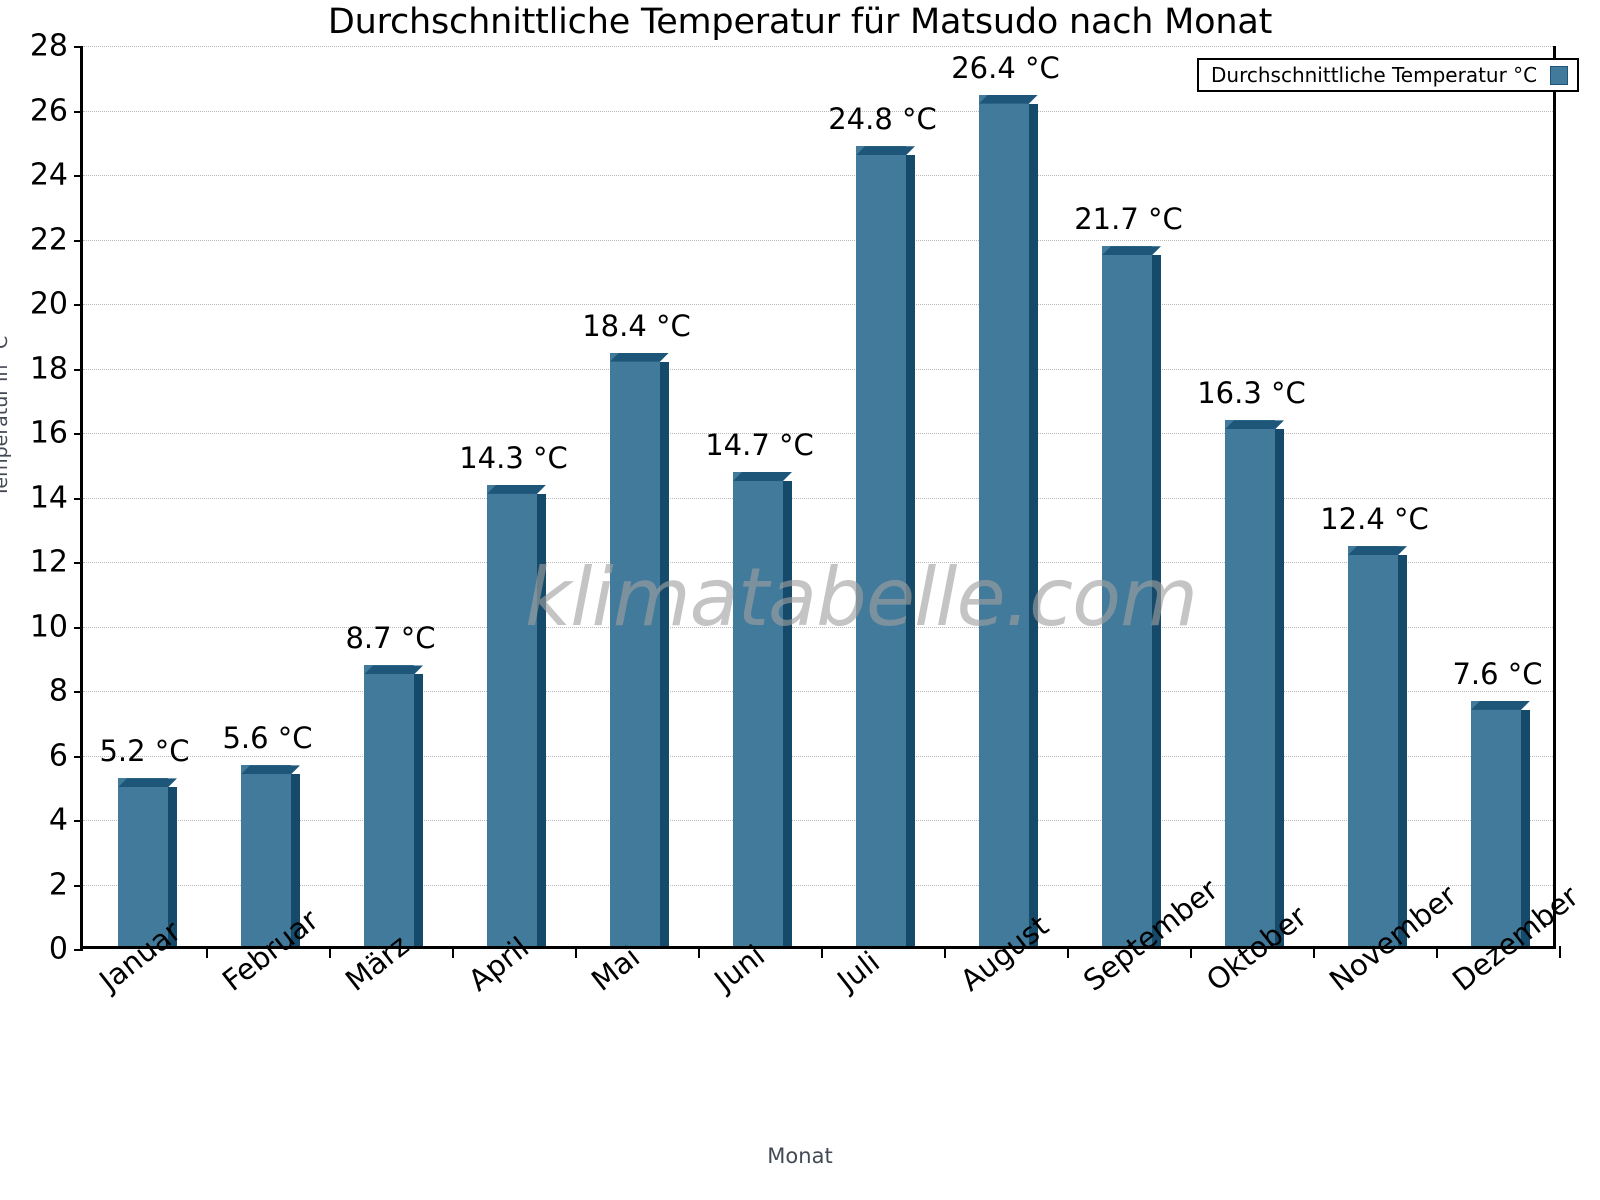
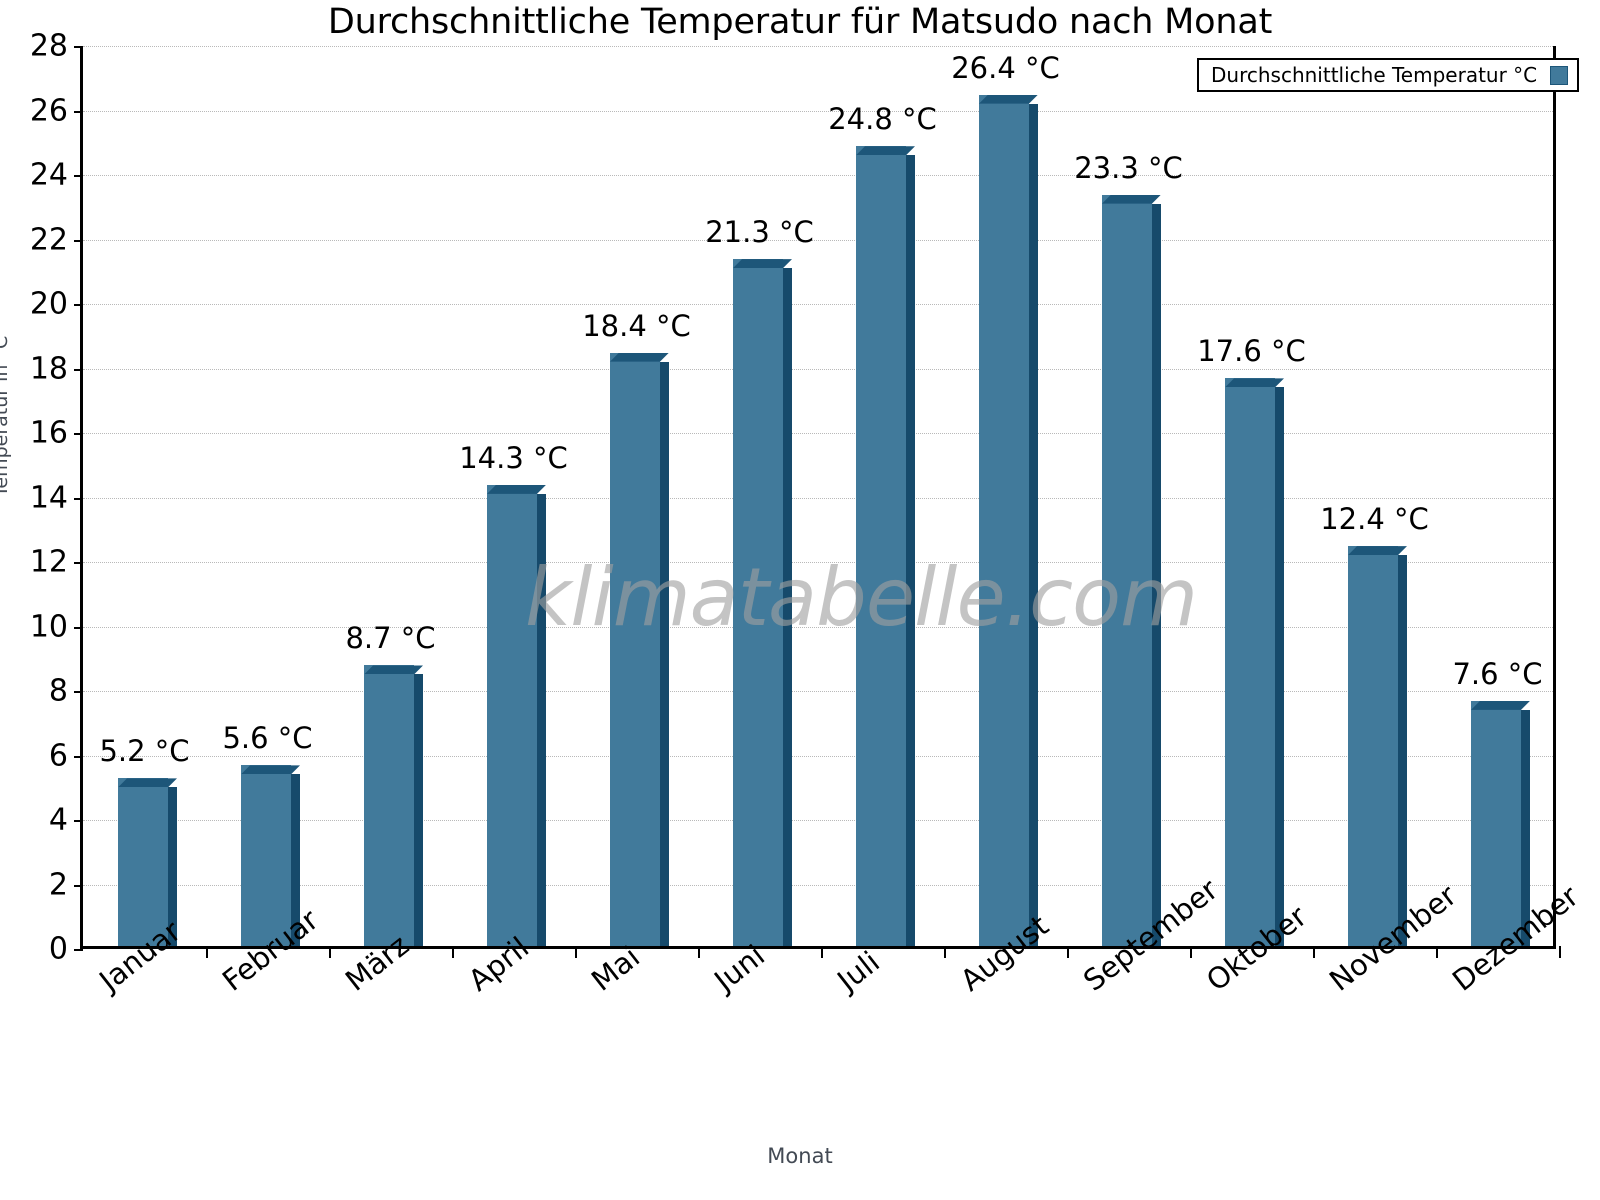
Juni: 14.7 -> 21.3
September: 21.7 -> 23.3
Oktober: 16.3 -> 17.6
